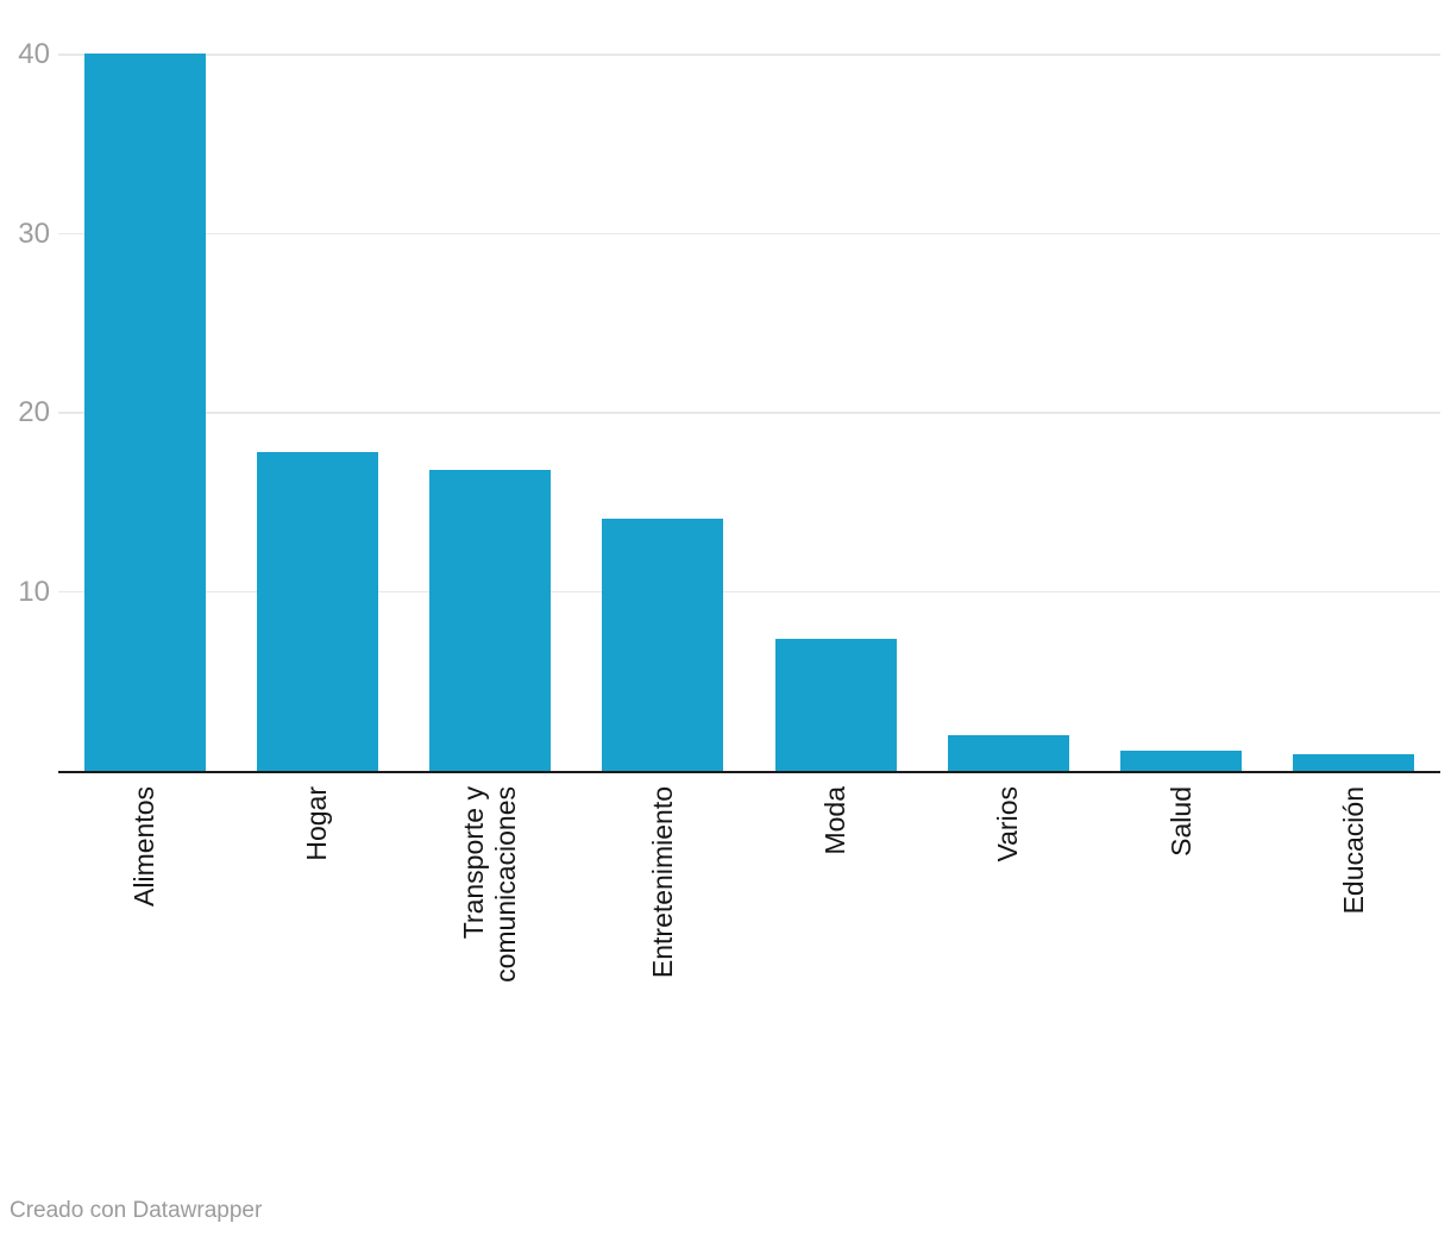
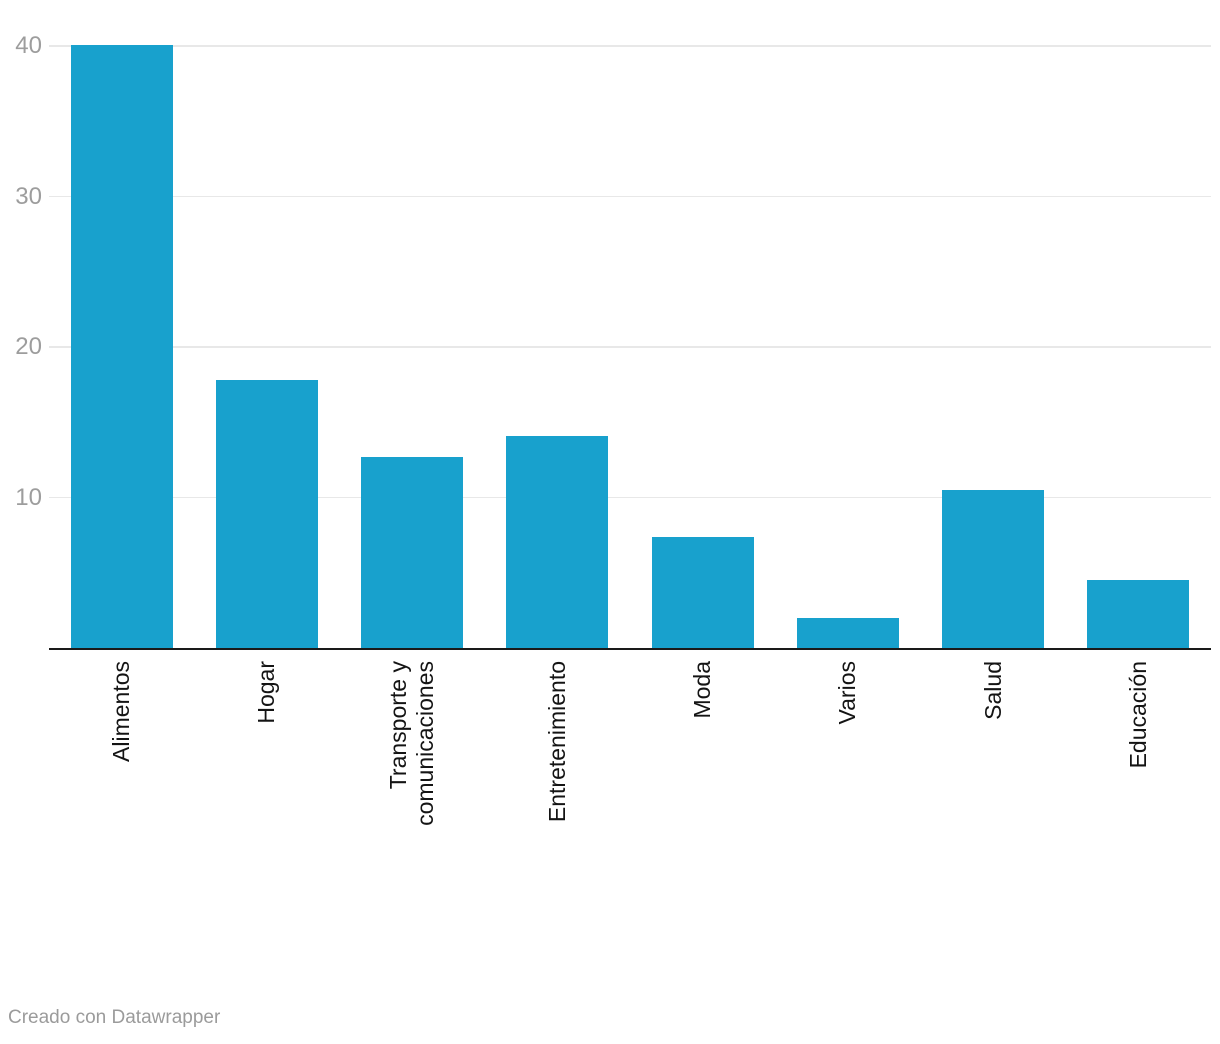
Transporte y comunicaciones: 16.8 -> 12.7
Salud: 1.1 -> 10.5
Educación: 0.9 -> 4.5
